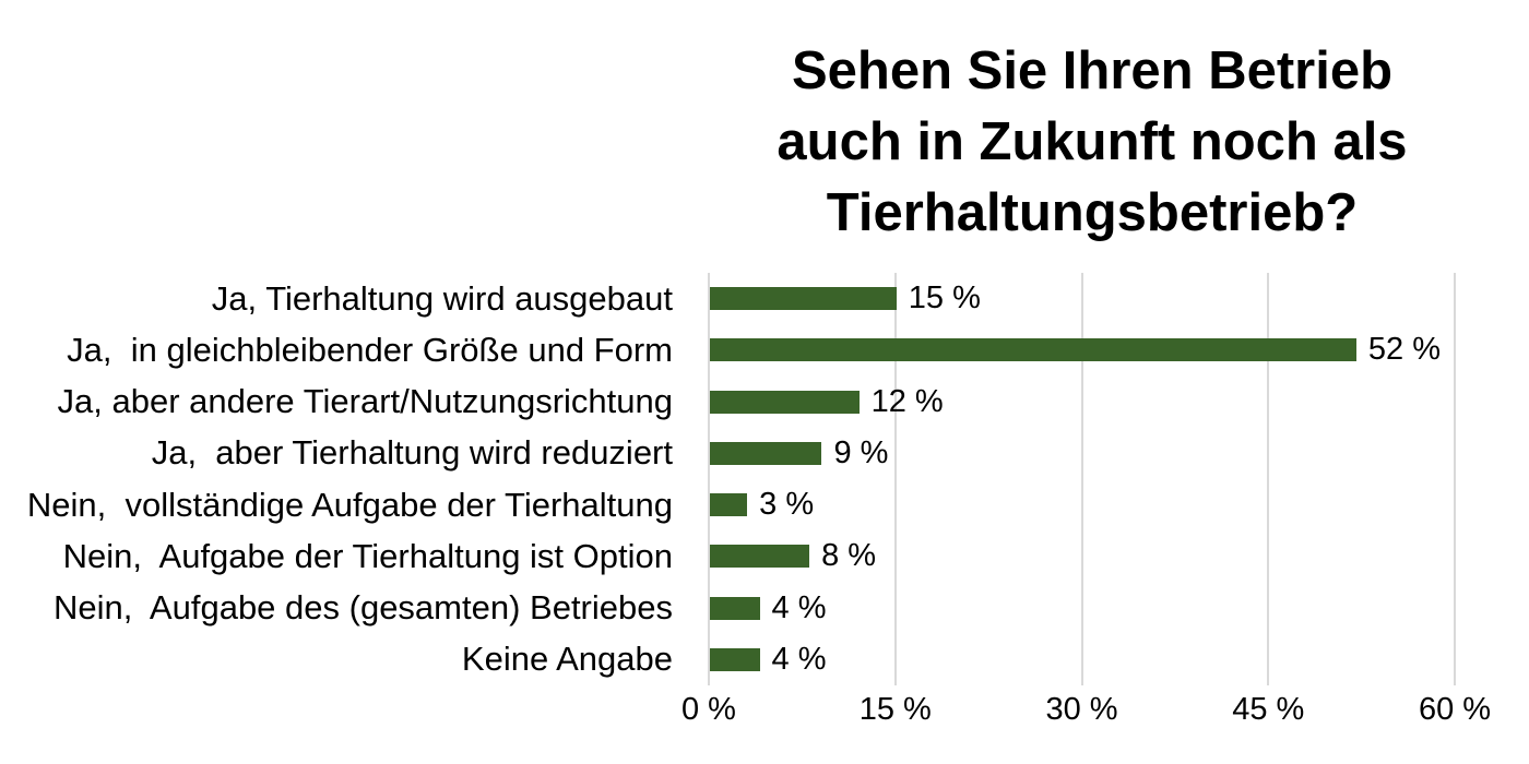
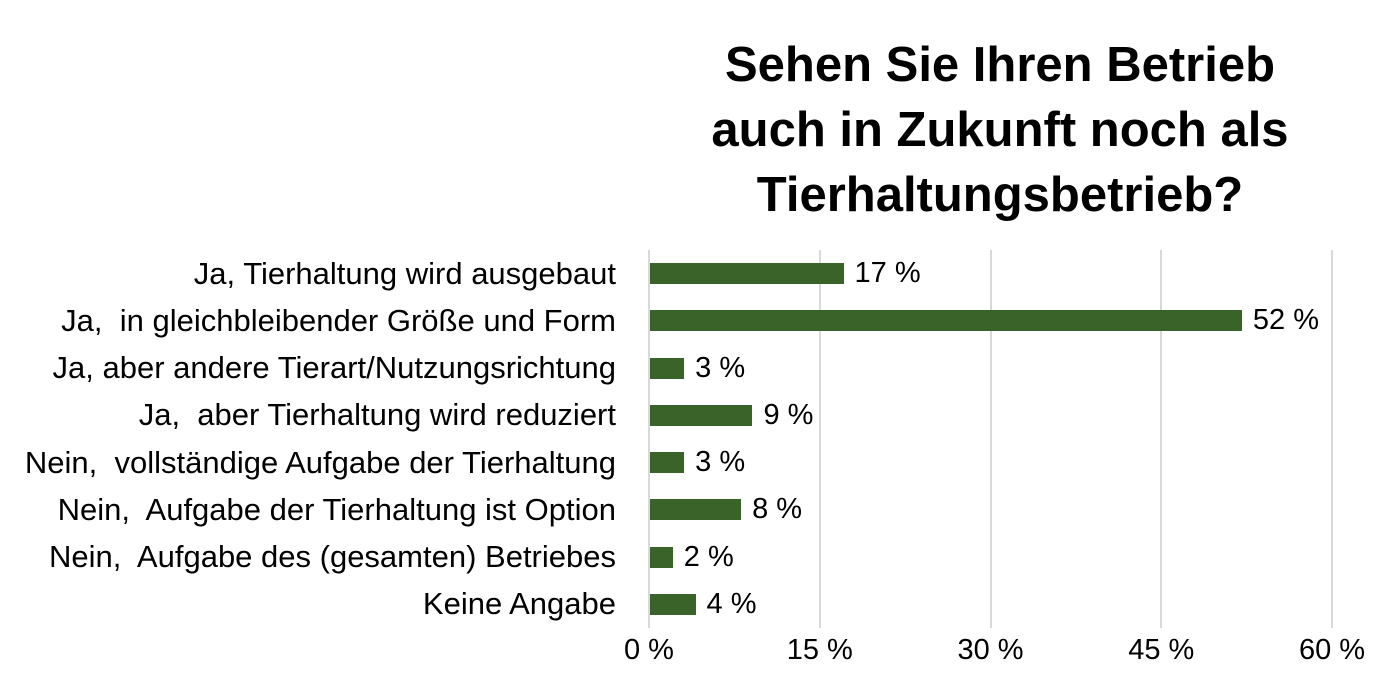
Ja, Tierhaltung wird ausgebaut: 15 -> 17
Ja, aber andere Tierart/Nutzungsrichtung: 12 -> 3
Nein, Aufgabe des (gesamten) Betriebes: 4 -> 2
